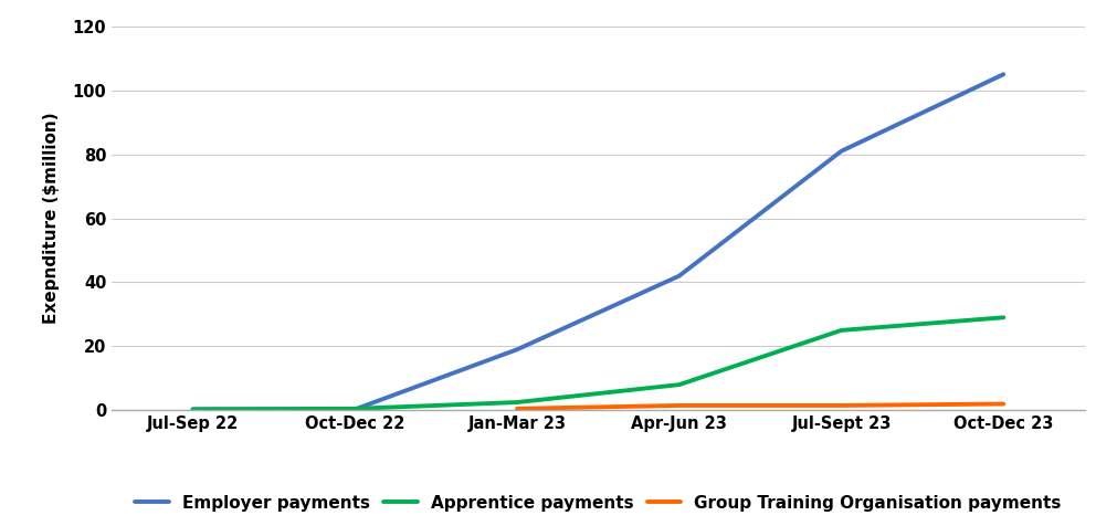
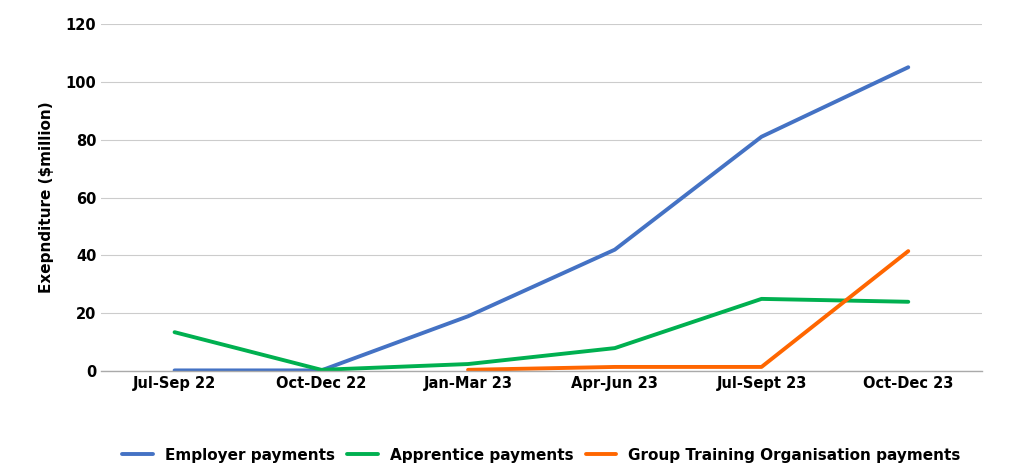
Apprentice payments/Jul-Sep 22: 0.3 -> 13.5
Apprentice payments/Oct-Dec 23: 29.0 -> 24.0
Group Training Organisation payments/Oct-Dec 23: 2.0 -> 41.5
